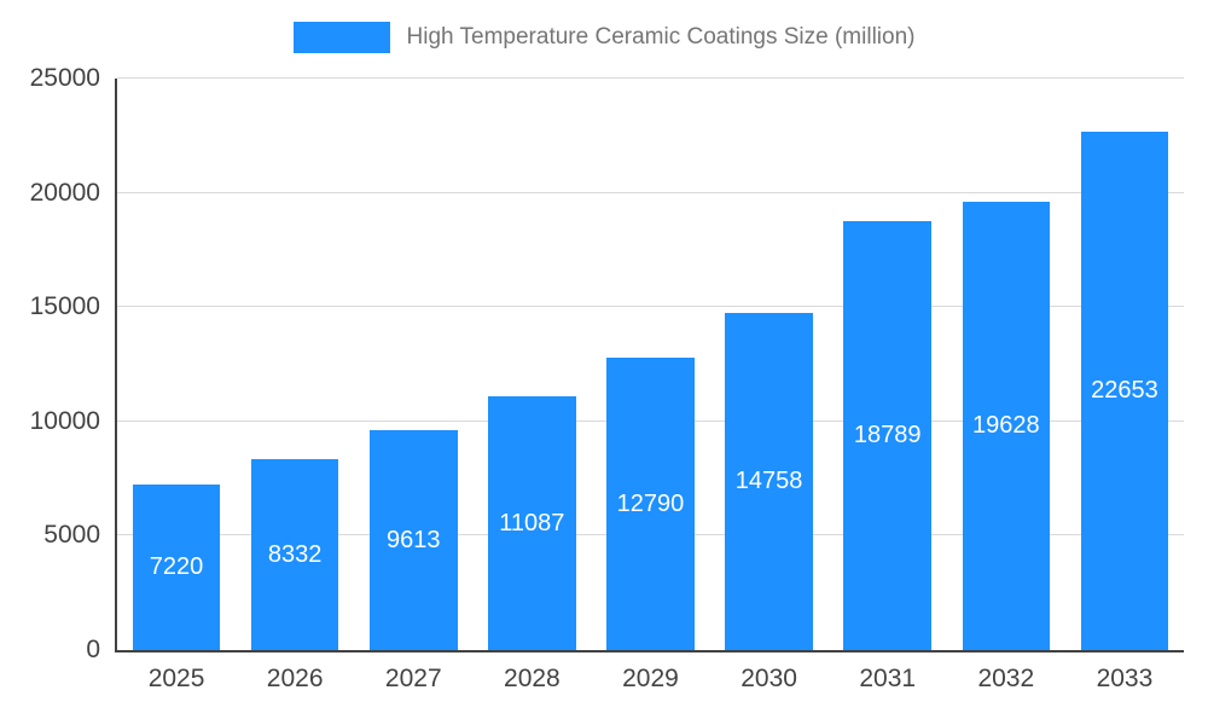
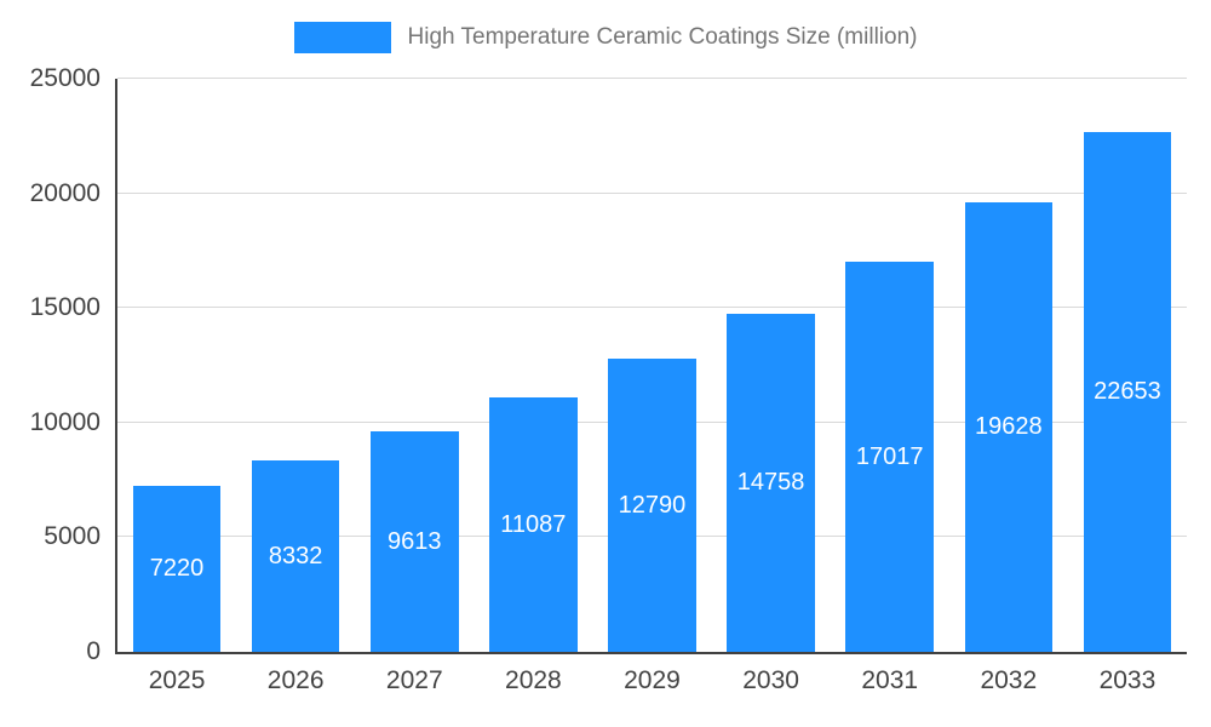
2031: 18789 -> 17017
